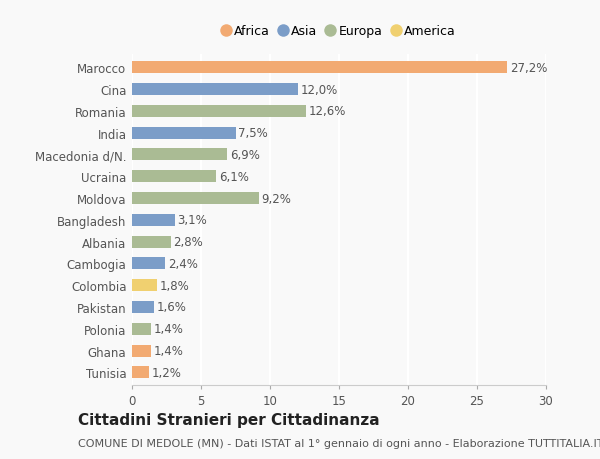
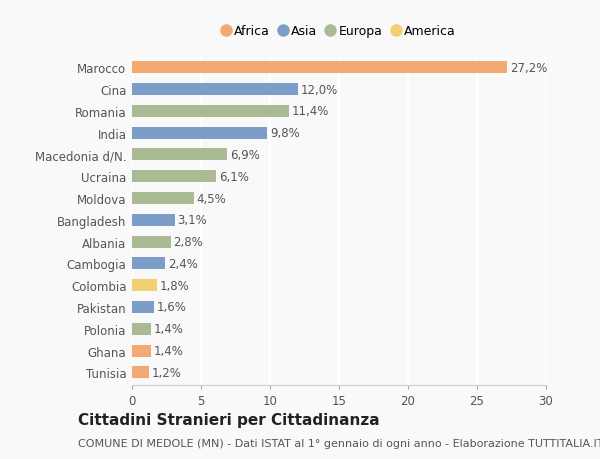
Romania: 12,6% -> 11,4%
India: 7,5% -> 9,8%
Moldova: 9,2% -> 4,5%
